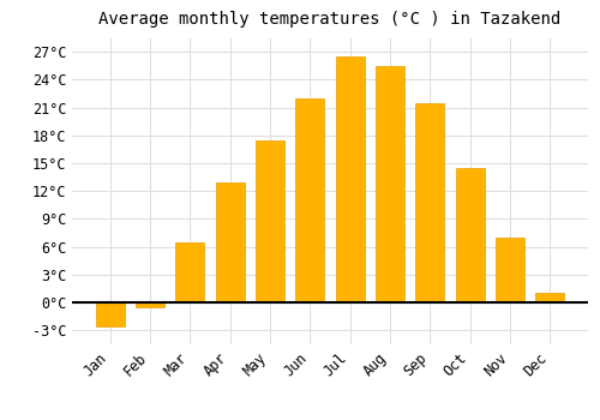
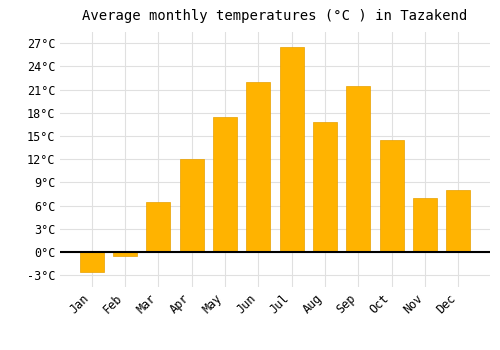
Apr: 13.0°C -> 12.0°C
Aug: 25.5°C -> 16.8°C
Dec: 1.0°C -> 8.0°C
